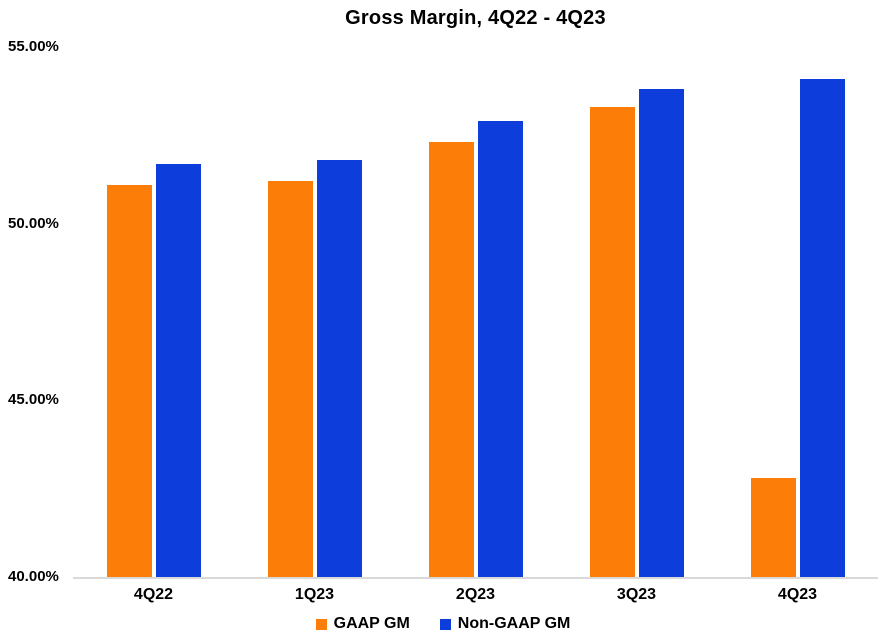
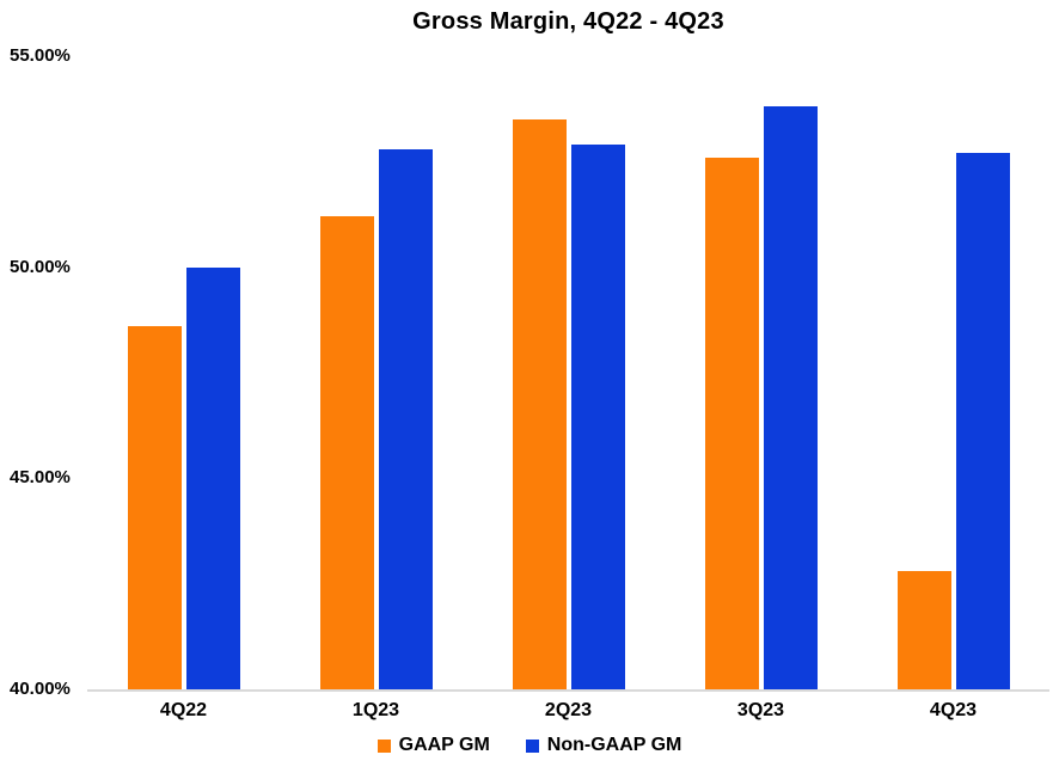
GAAP GM/4Q22: 51.1% -> 48.6%
Non-GAAP GM/4Q22: 51.7% -> 50.0%
Non-GAAP GM/1Q23: 51.8% -> 52.8%
GAAP GM/2Q23: 52.3% -> 53.5%
GAAP GM/3Q23: 53.3% -> 52.6%
Non-GAAP GM/4Q23: 54.1% -> 52.7%
